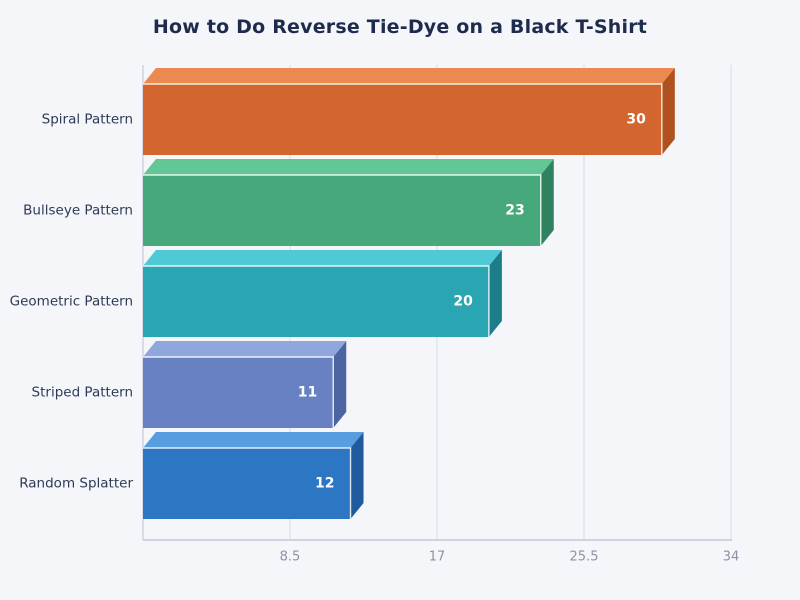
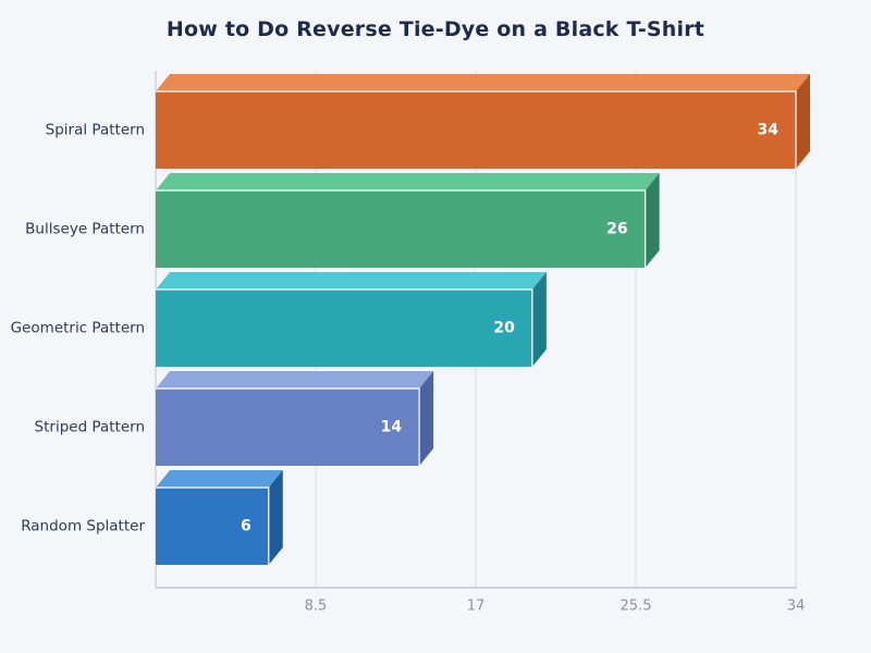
Spiral Pattern: 30 -> 34
Bullseye Pattern: 23 -> 26
Striped Pattern: 11 -> 14
Random Splatter: 12 -> 6
